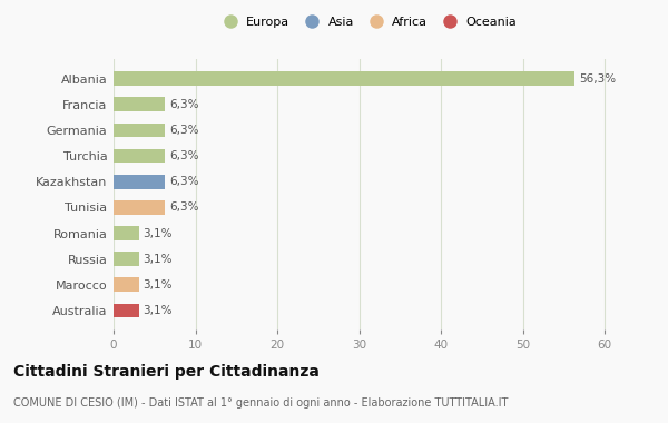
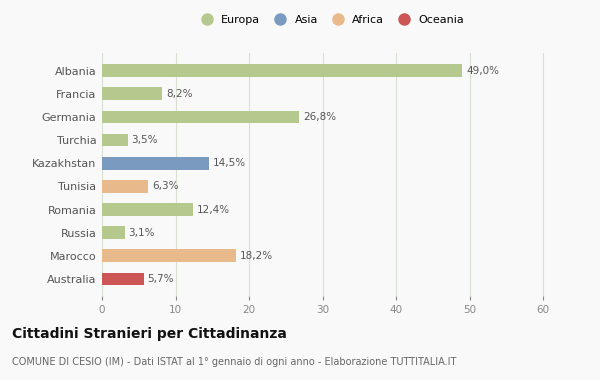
Albania: 56,3% -> 49,0%
Francia: 6,3% -> 8,2%
Germania: 6,3% -> 26,8%
Turchia: 6,3% -> 3,5%
Kazakhstan: 6,3% -> 14,5%
Romania: 3,1% -> 12,4%
Marocco: 3,1% -> 18,2%
Australia: 3,1% -> 5,7%
